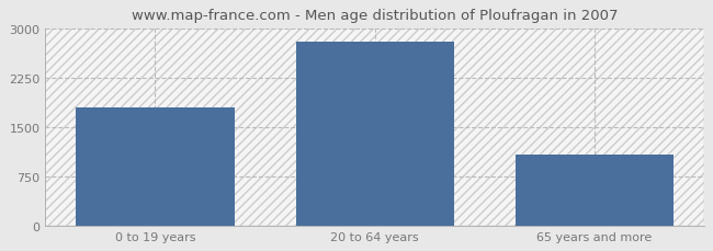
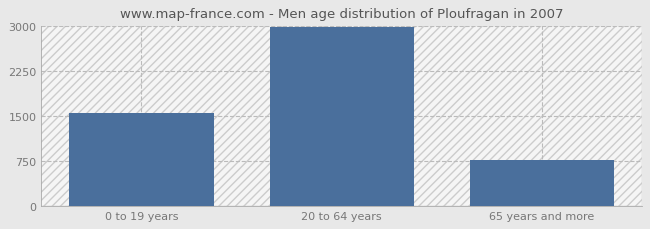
0 to 19 years: 1800 -> 1540
20 to 64 years: 2800 -> 2980
65 years and more: 1080 -> 760
